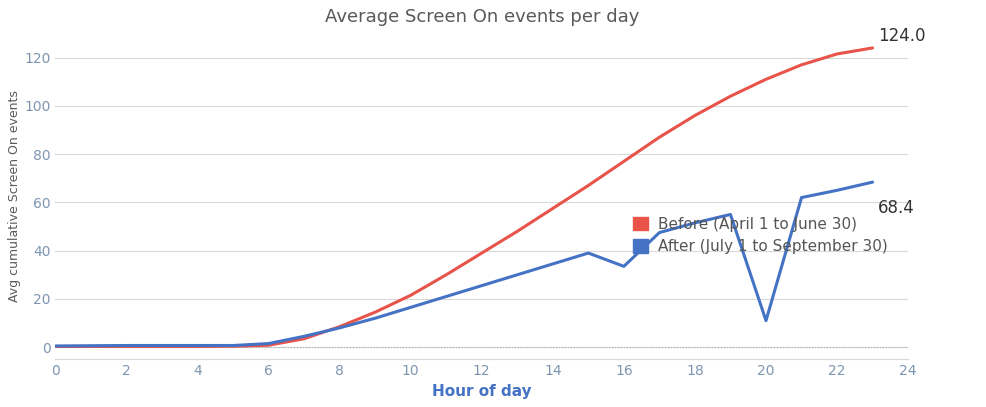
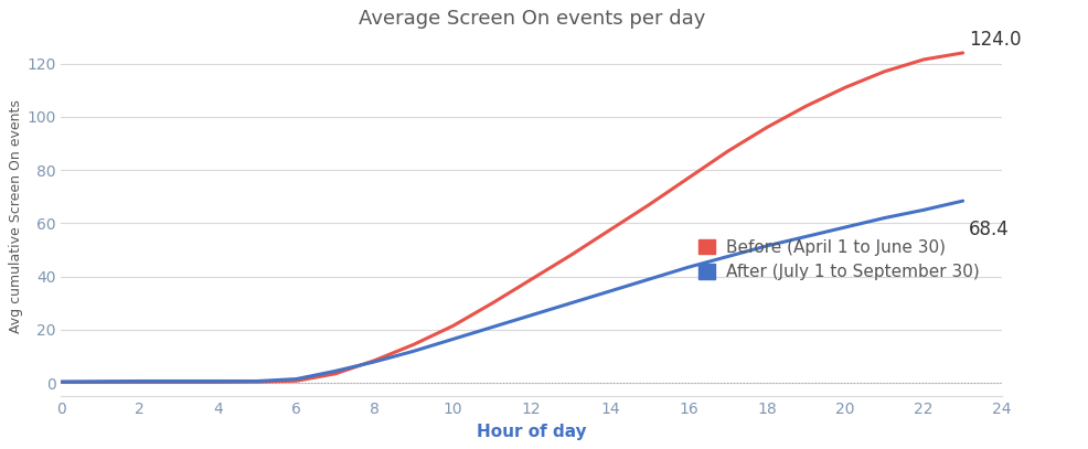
After (July 1 to September 30)/16: 33.5 -> 43.5
After (July 1 to September 30)/20: 11.0 -> 58.5
